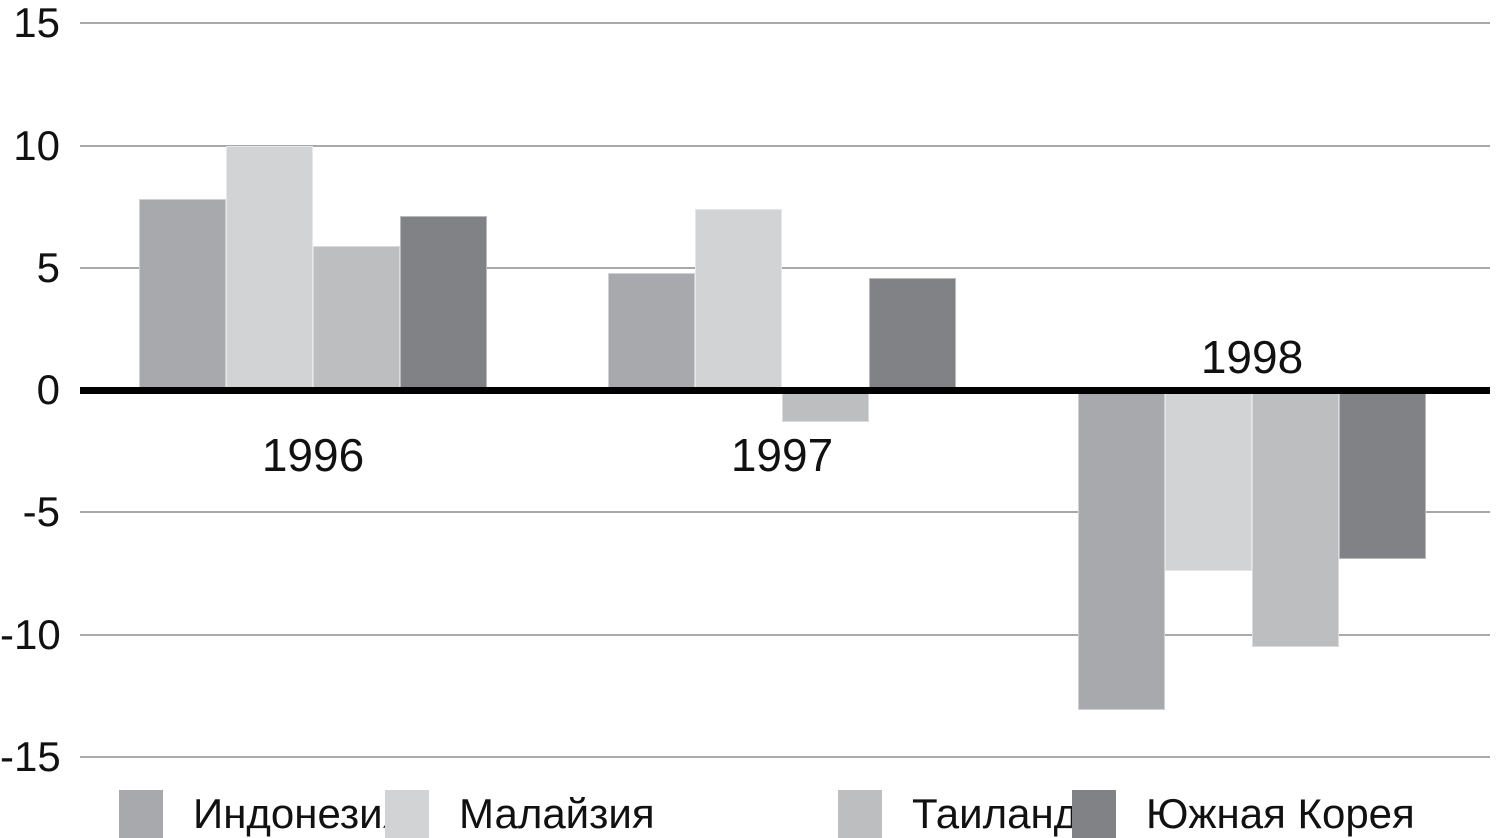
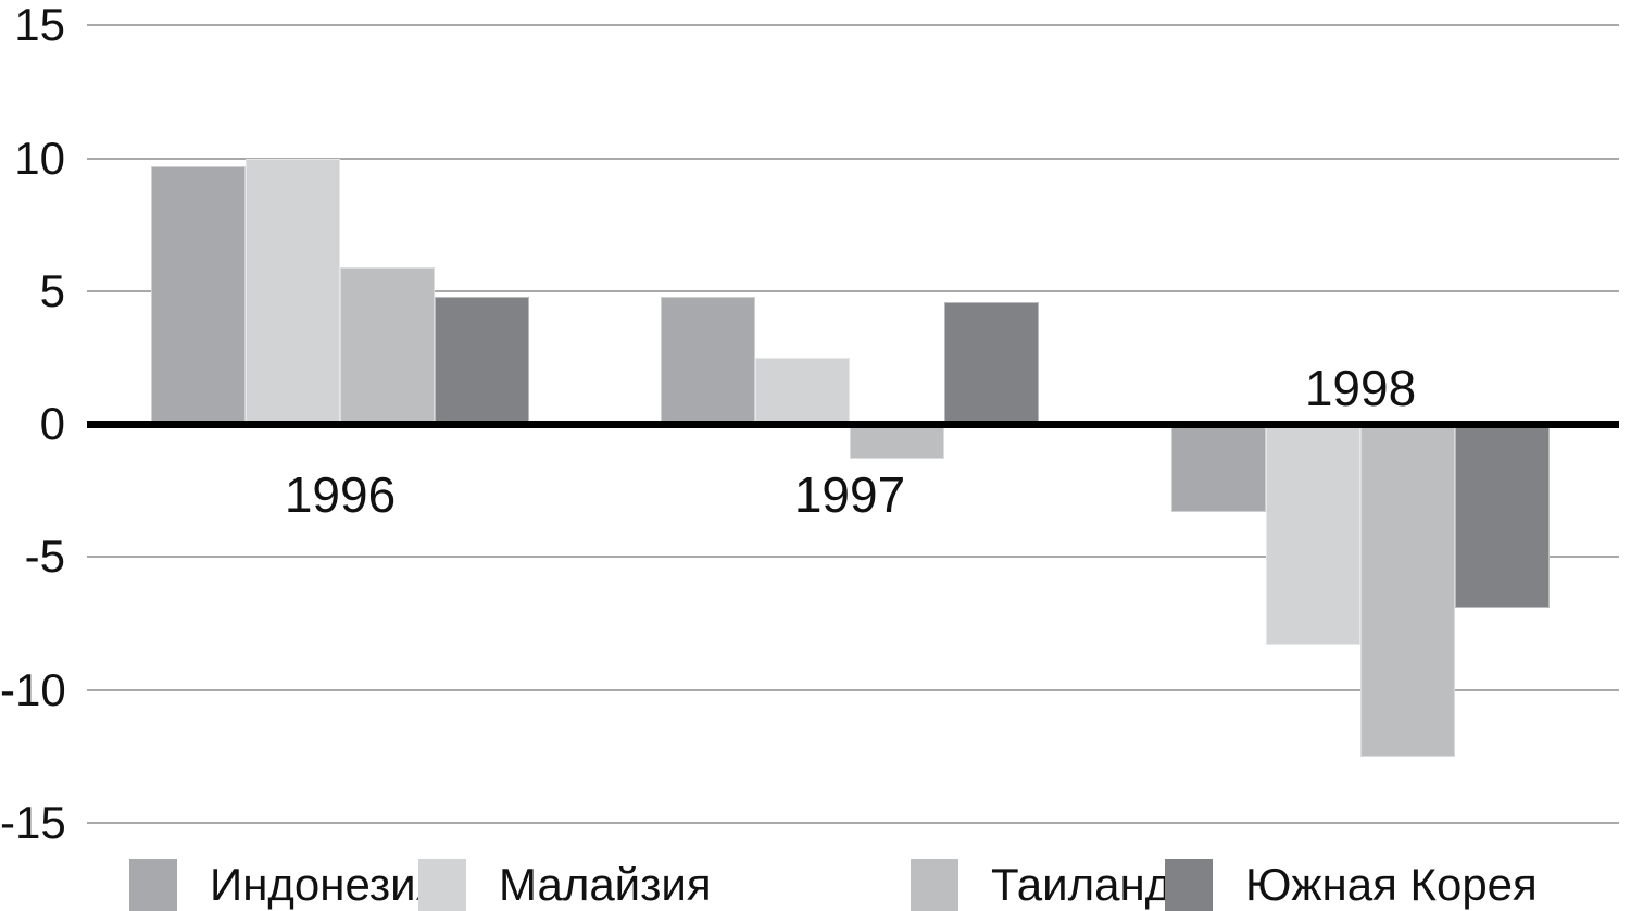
Индонезия/1996: 7.8 -> 9.7
Южная Корея/1996: 7.1 -> 4.8
Малайзия/1997: 7.4 -> 2.5
Индонезия/1998: -13.1 -> -3.3
Малайзия/1998: -7.4 -> -8.3
Таиланд/1998: -10.5 -> -12.5
